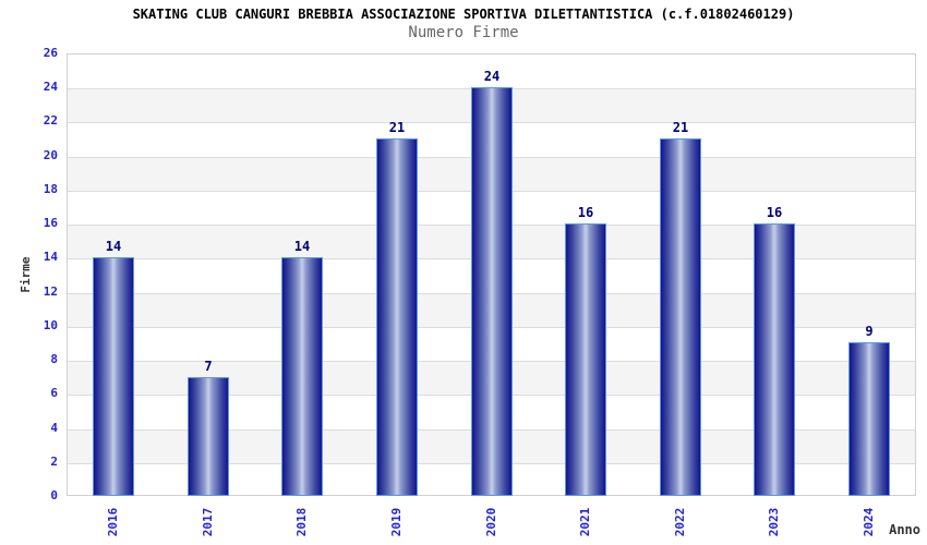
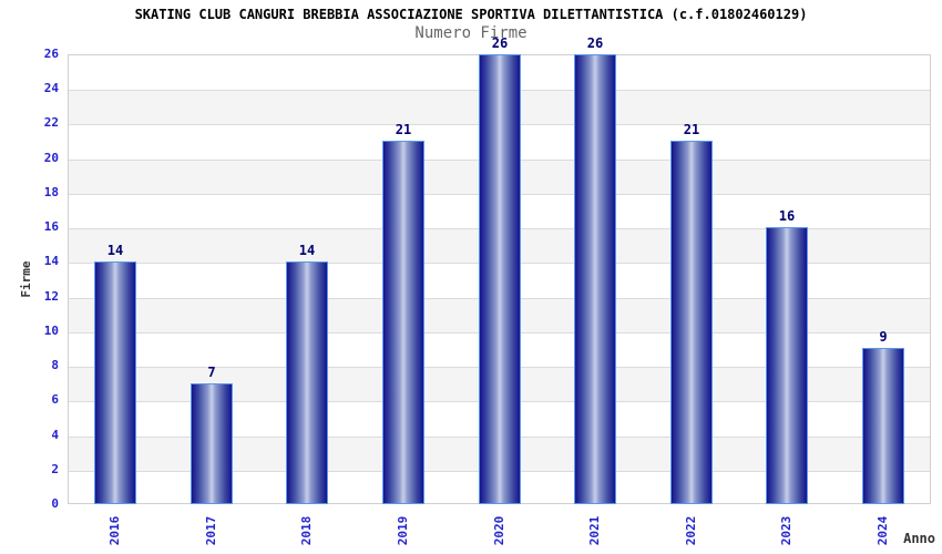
2020: 24 -> 26
2021: 16 -> 26
